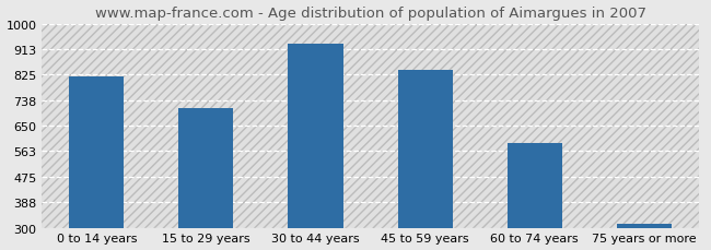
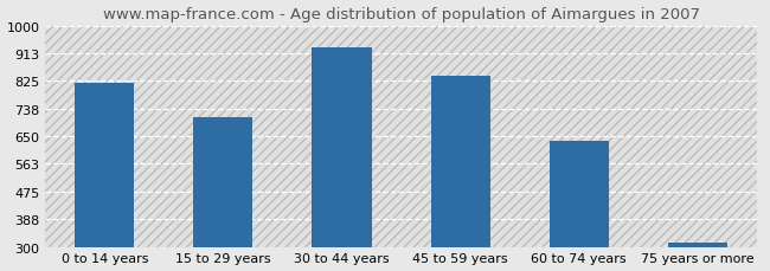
60 to 74 years: 590 -> 635
